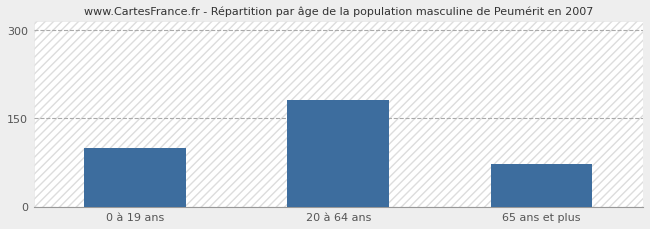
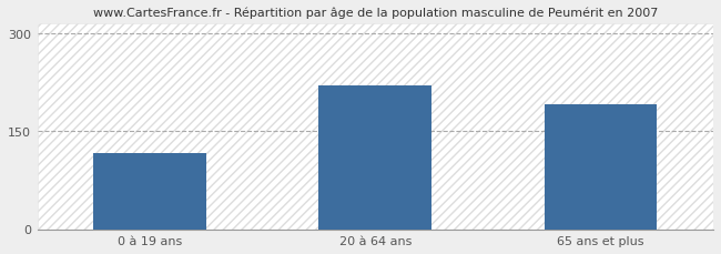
0 à 19 ans: 100 -> 116
20 à 64 ans: 181 -> 220
65 ans et plus: 72 -> 192
